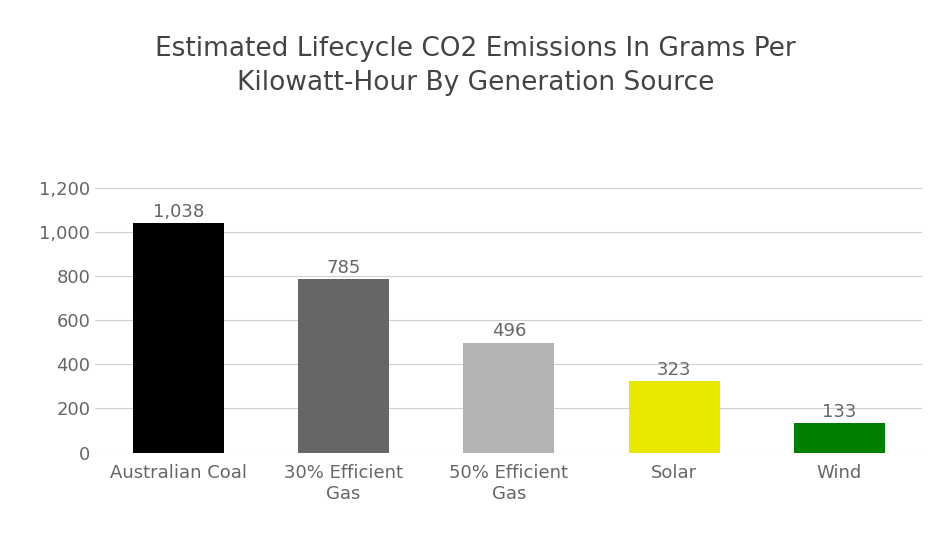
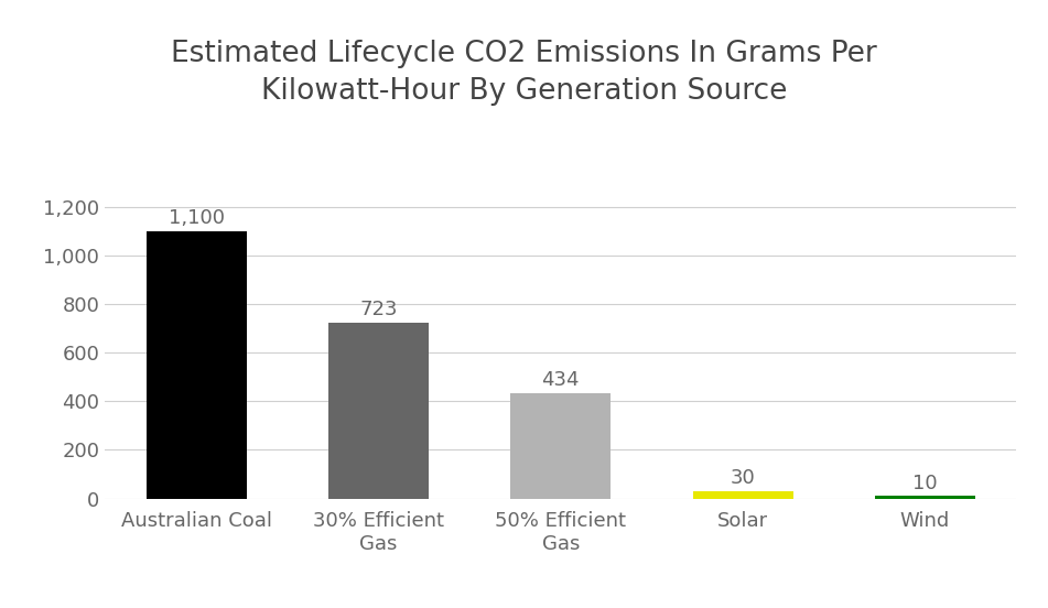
Australian Coal: 1,038 -> 1,100
30% Efficient Gas: 785 -> 723
50% Efficient Gas: 496 -> 434
Solar: 323 -> 30
Wind: 133 -> 10
